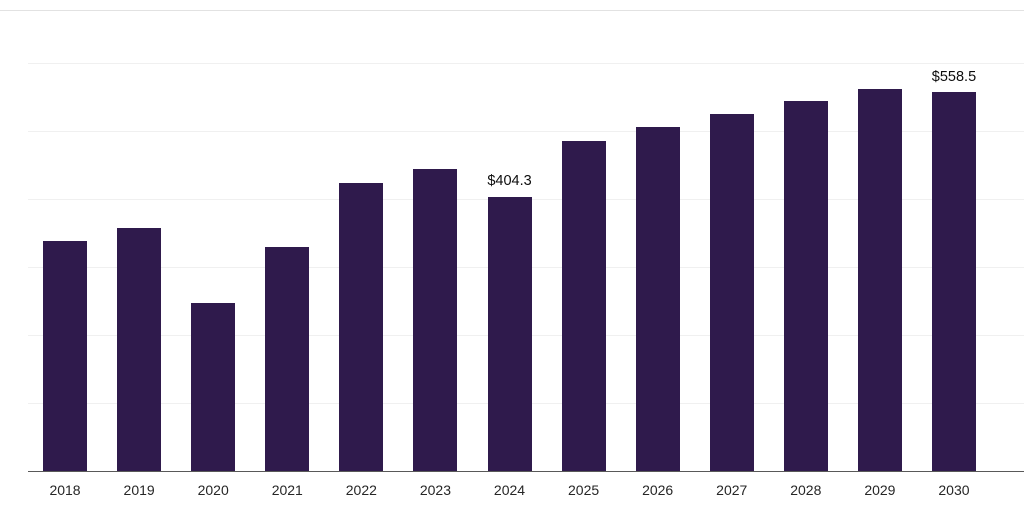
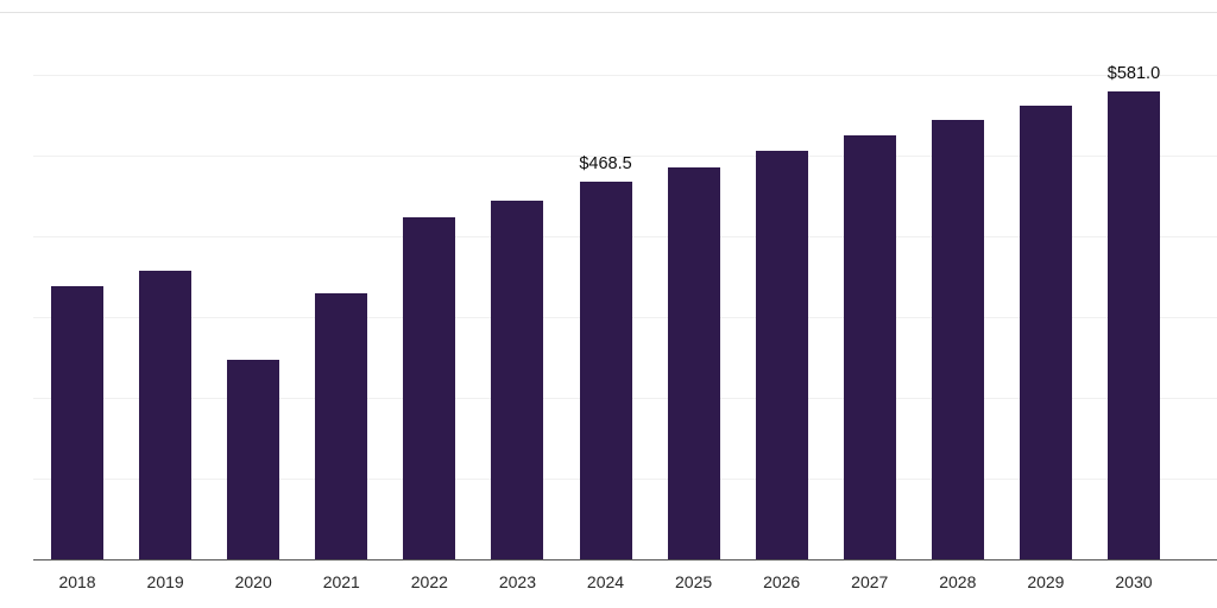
2024: $404.3 -> $468.5
2030: $558.5 -> $581.0
